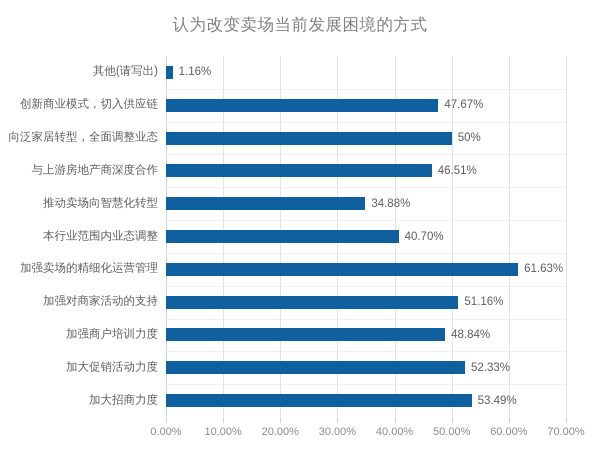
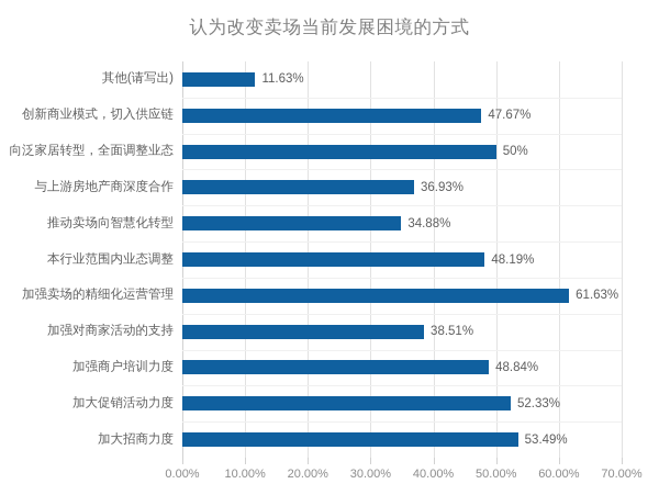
其他(请写出): 1.16% -> 11.63%
与上游房地产商深度合作: 46.51% -> 36.93%
本行业范围内业态调整: 40.70% -> 48.19%
加强对商家活动的支持: 51.16% -> 38.51%
